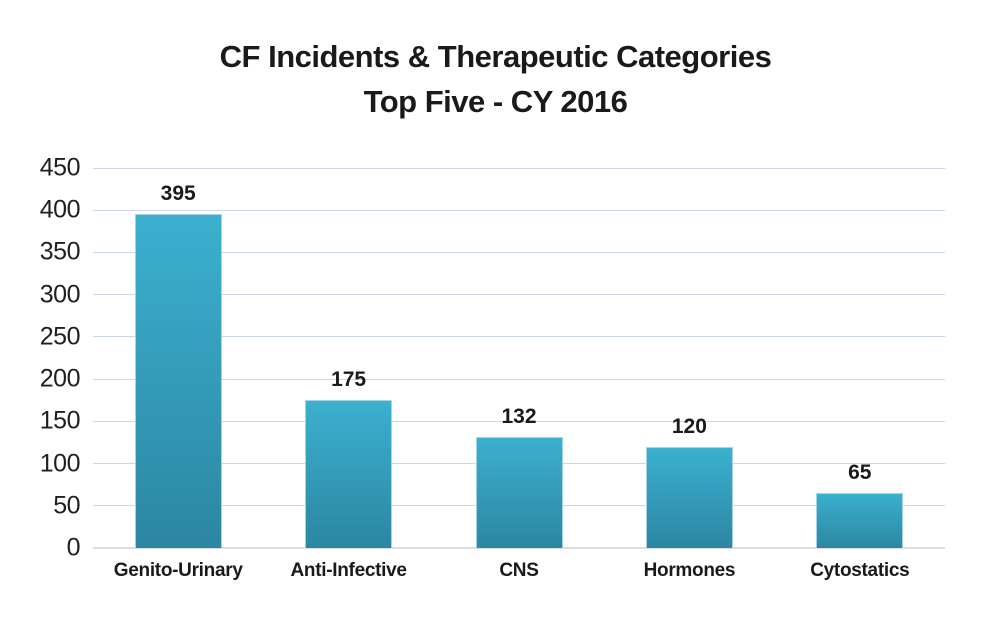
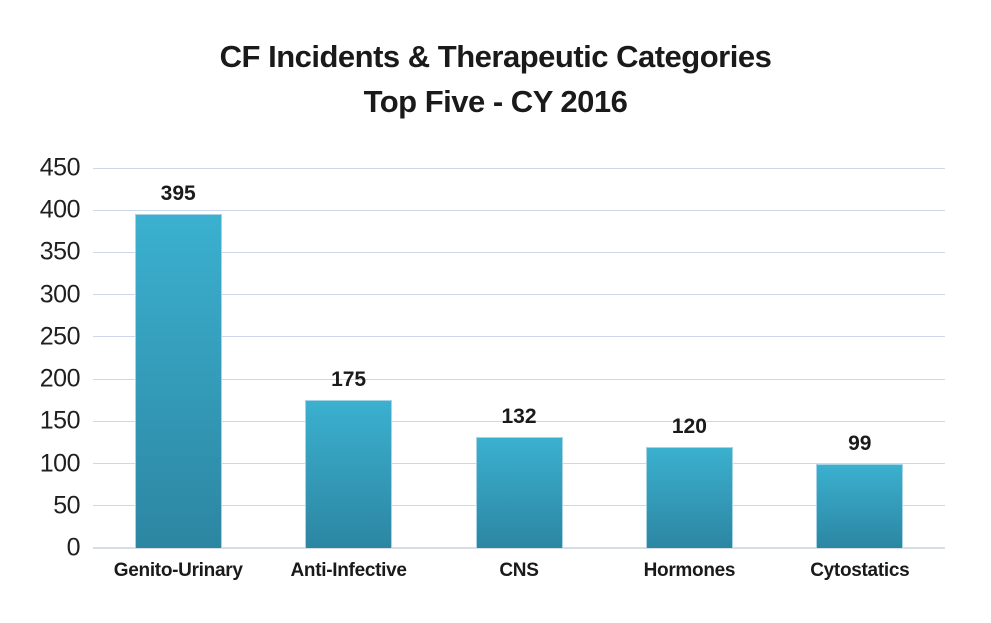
Cytostatics: 65 -> 99
